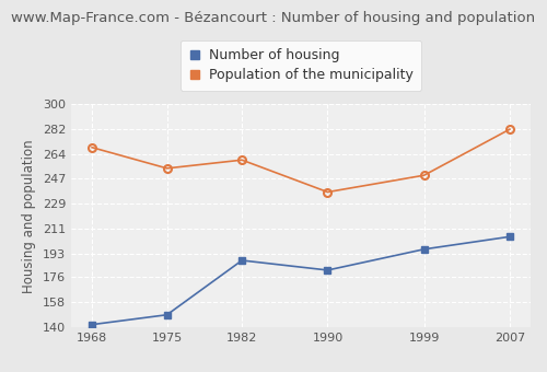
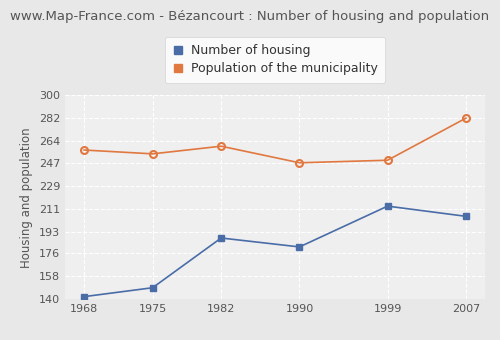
Population of the municipality/1968: 269 -> 257
Population of the municipality/1990: 237 -> 247
Number of housing/1999: 196 -> 213
